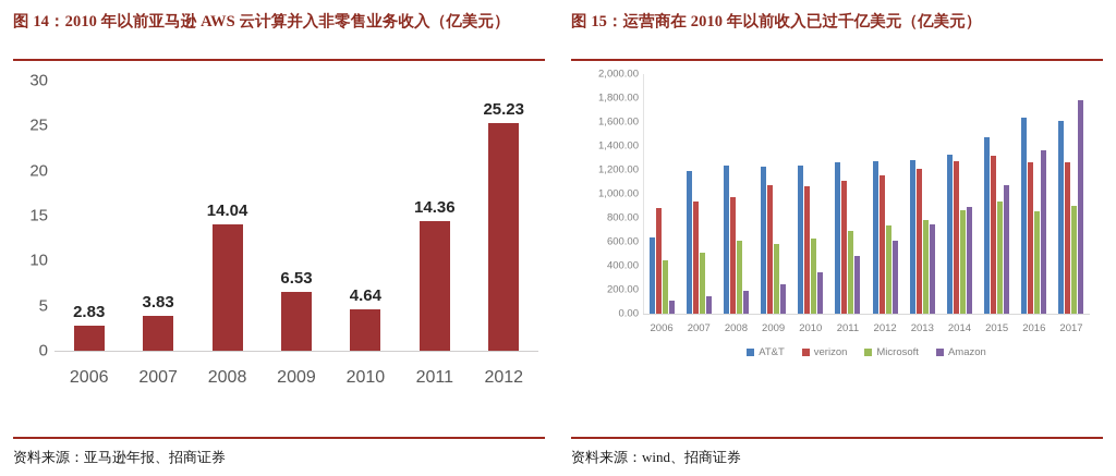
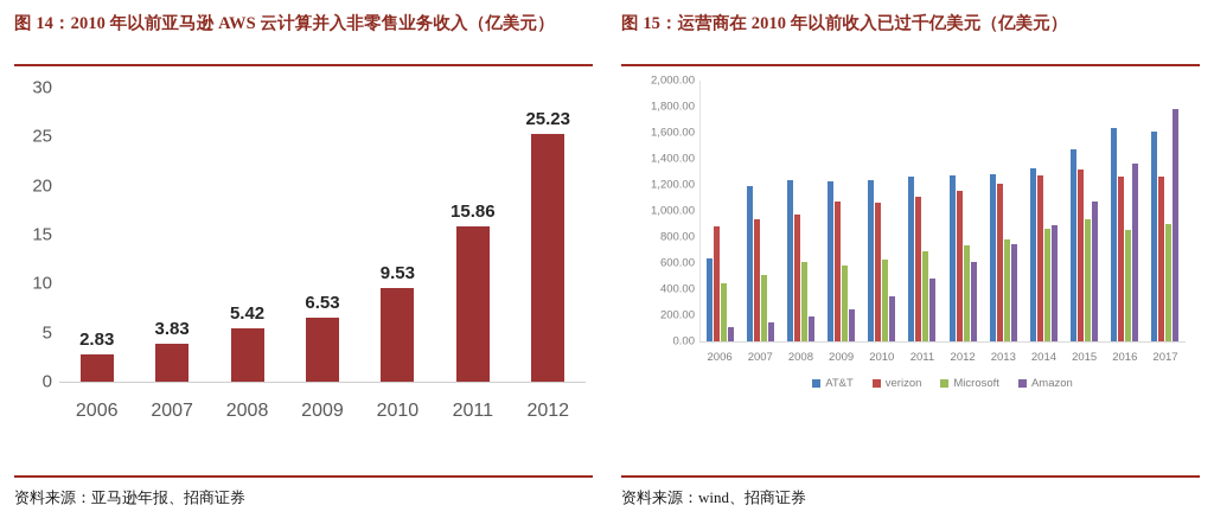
图 14：2010 年以前亚马逊 AWS 云计算并入非零售业务收入（亿美元）/2008: 14.04 -> 5.42
图 14：2010 年以前亚马逊 AWS 云计算并入非零售业务收入（亿美元）/2010: 4.64 -> 9.53
图 14：2010 年以前亚马逊 AWS 云计算并入非零售业务收入（亿美元）/2011: 14.36 -> 15.86
